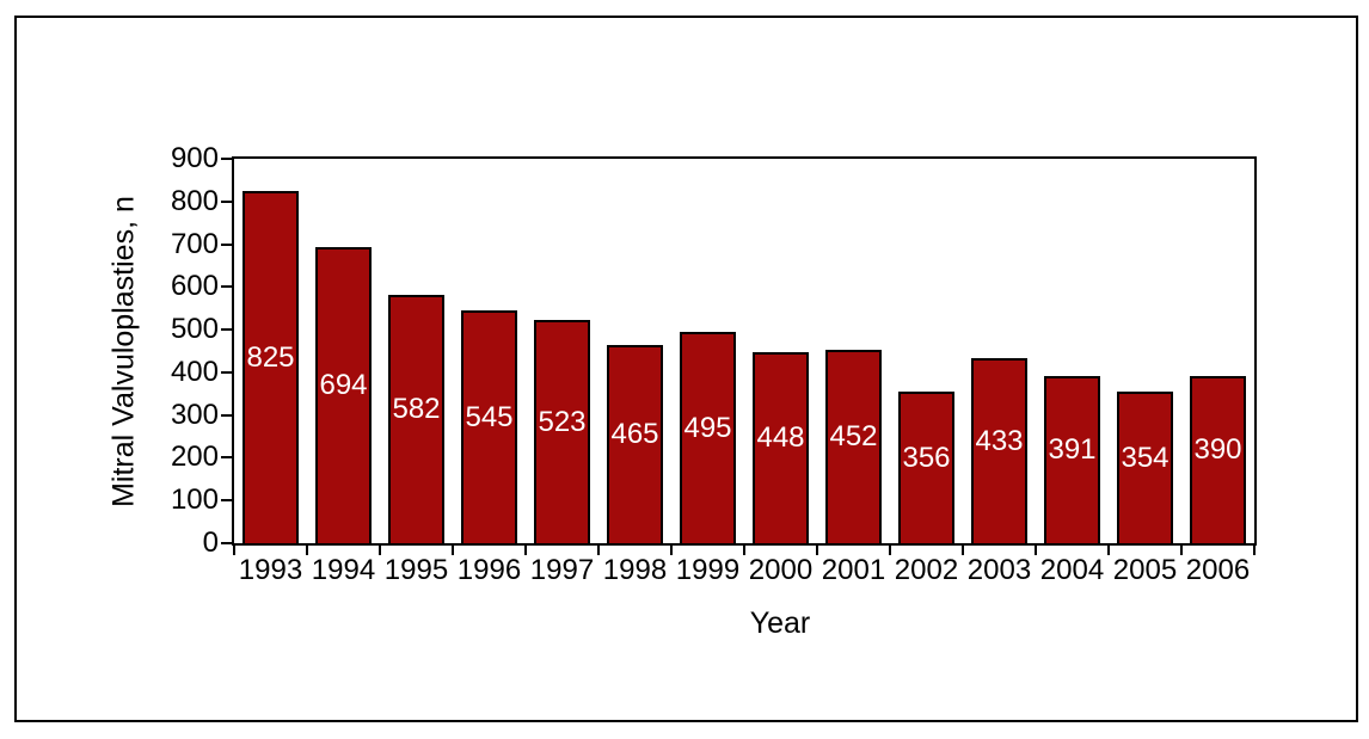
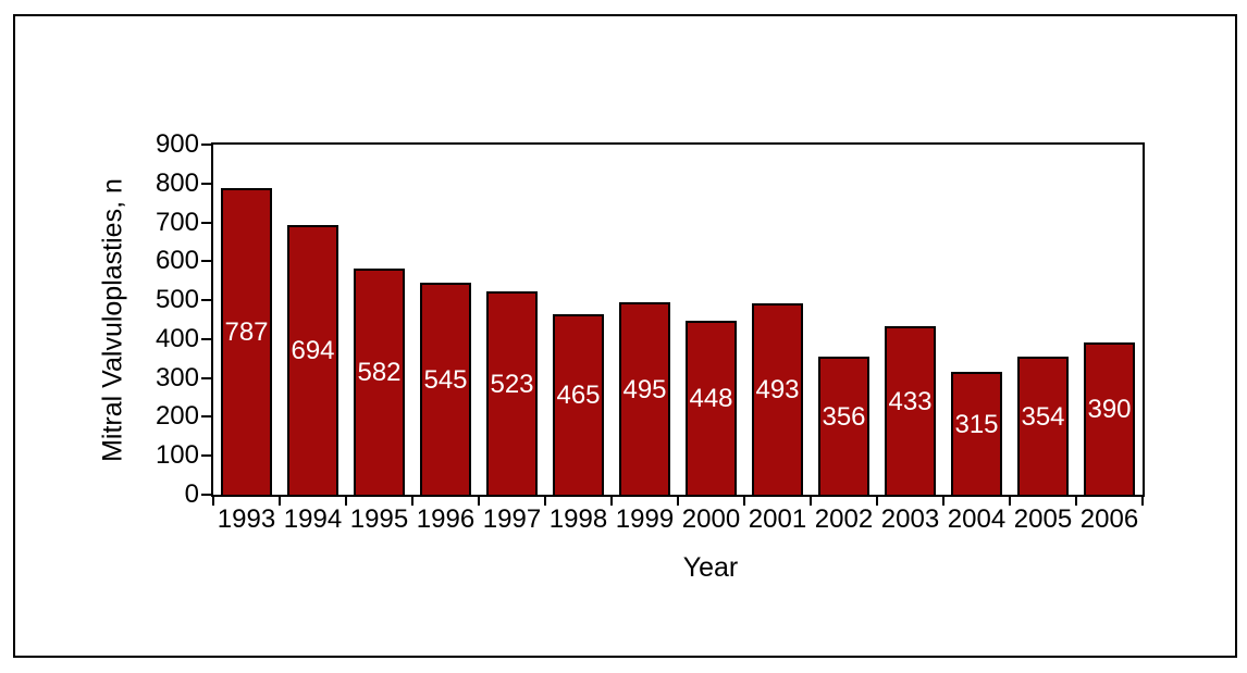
1993: 825 -> 787
2001: 452 -> 493
2004: 391 -> 315
